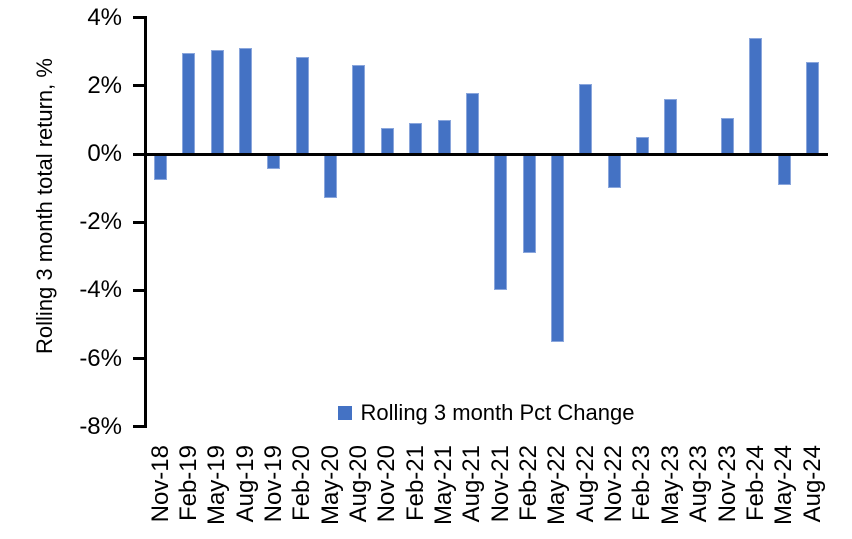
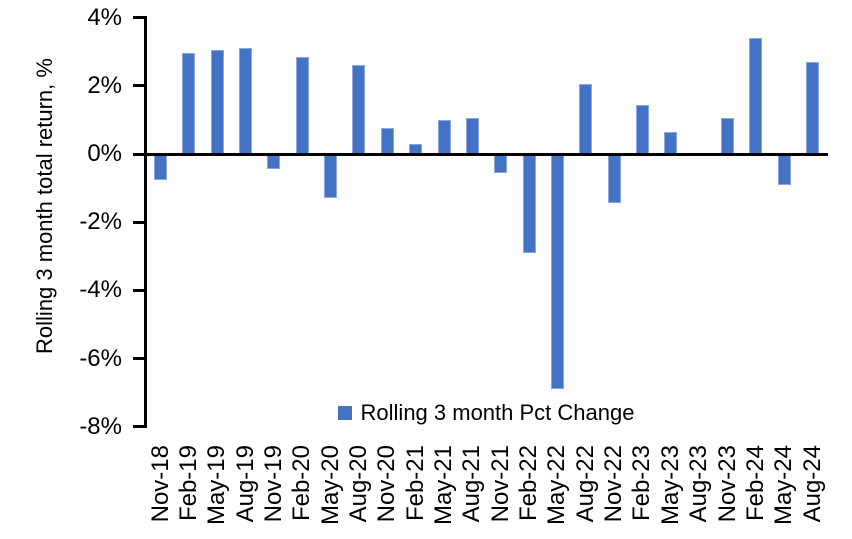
Feb-21: 0.9% -> 0.3%
Aug-21: 1.8% -> 1.1%
Nov-21: -4.0% -> -0.6%
May-22: -5.5% -> -6.9%
Nov-22: -1.0% -> -1.4%
Feb-23: 0.5% -> 1.4%
May-23: 1.6% -> 0.7%
